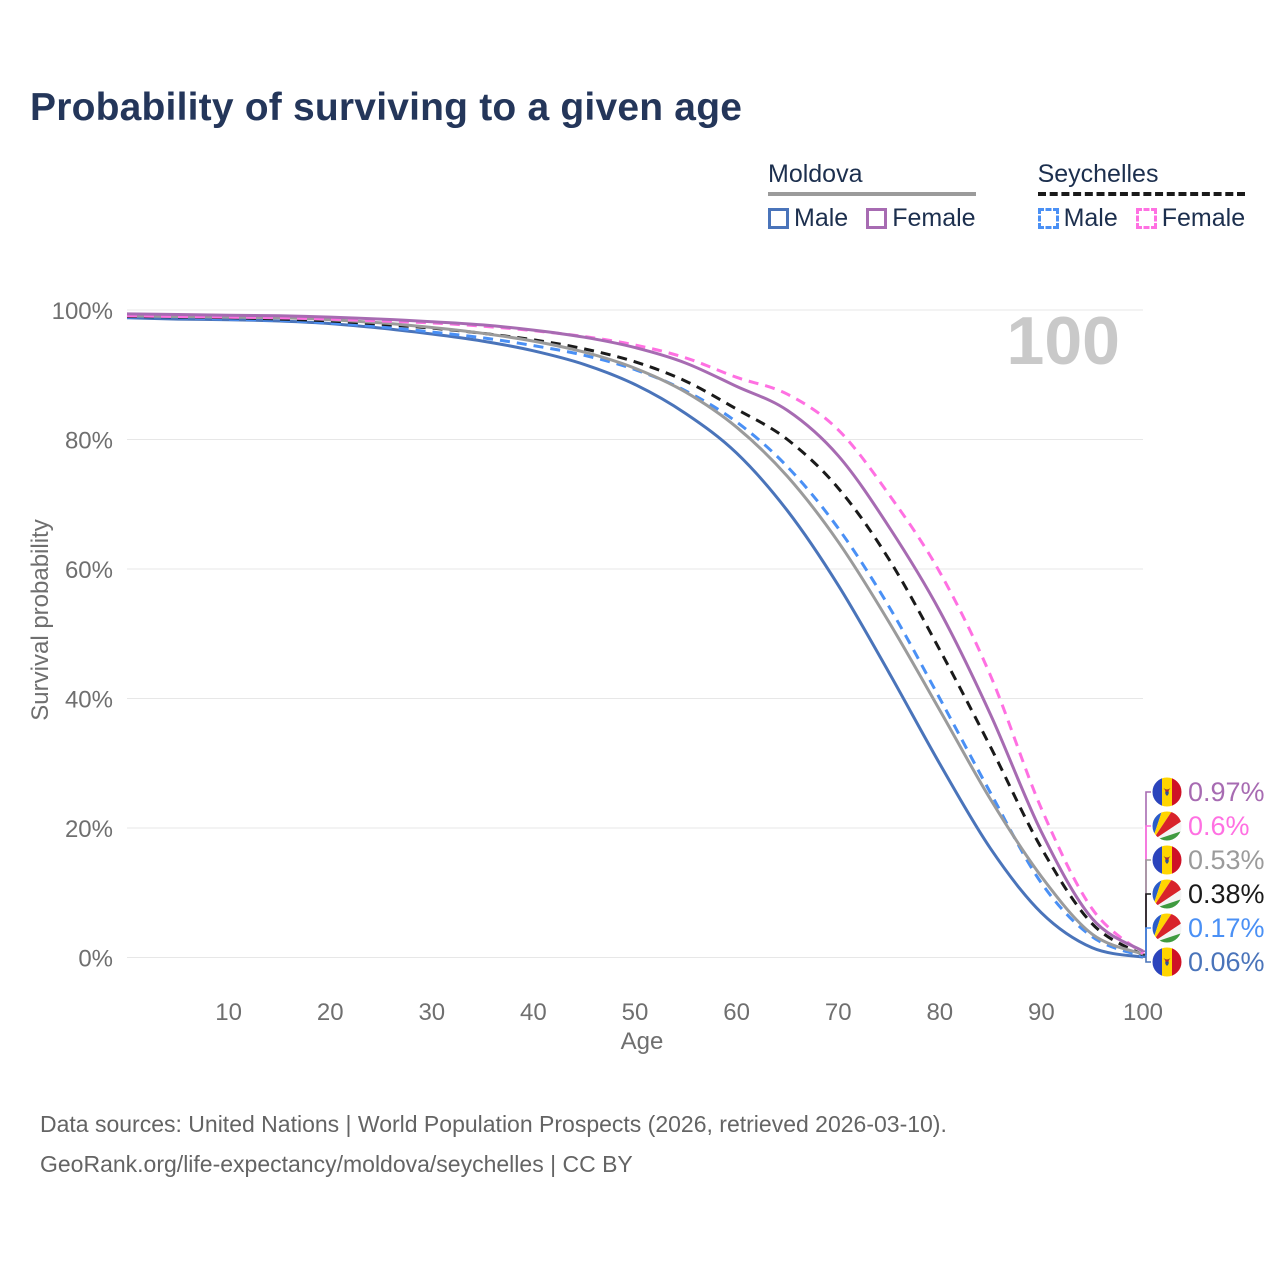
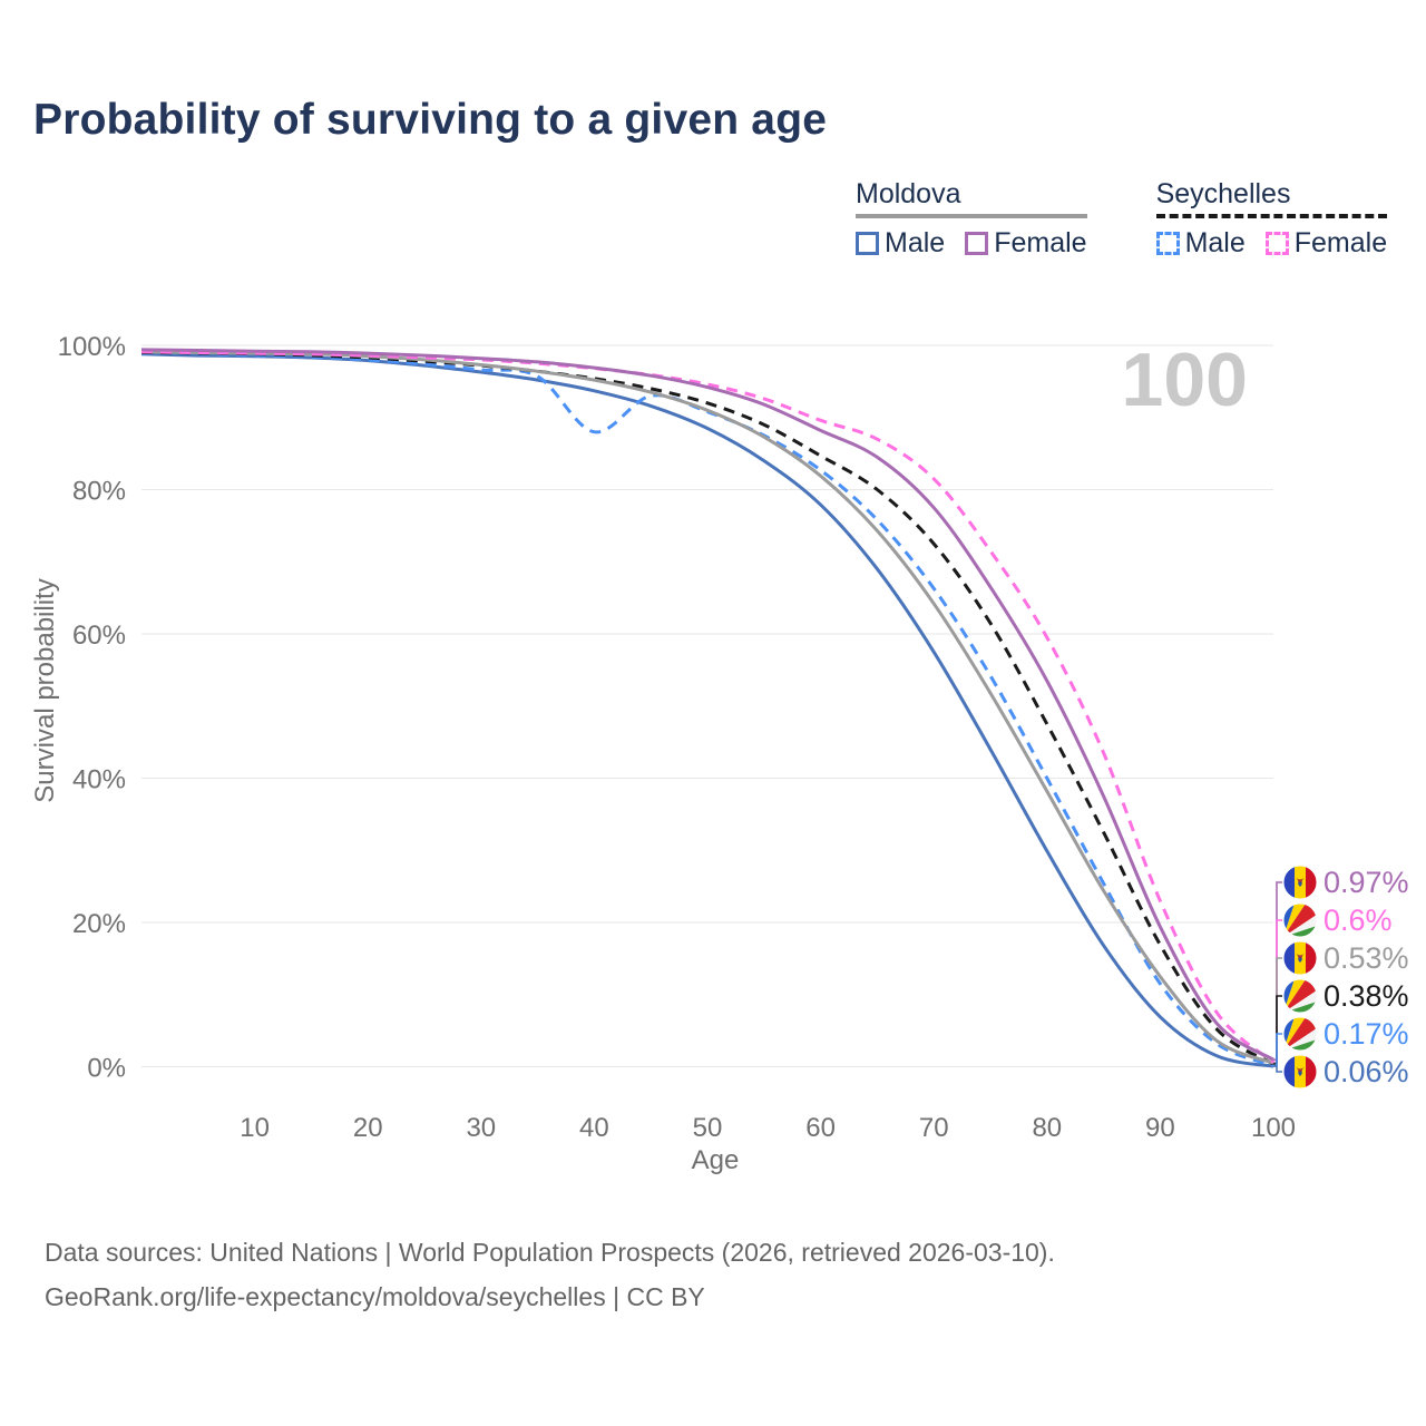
Seychelles Male/40: 94% -> 88%
